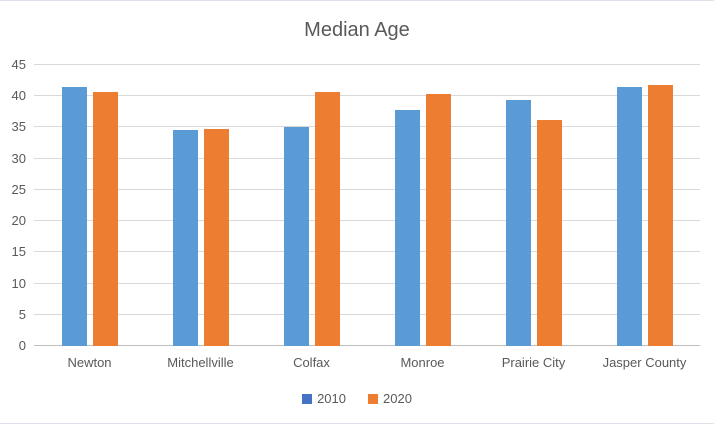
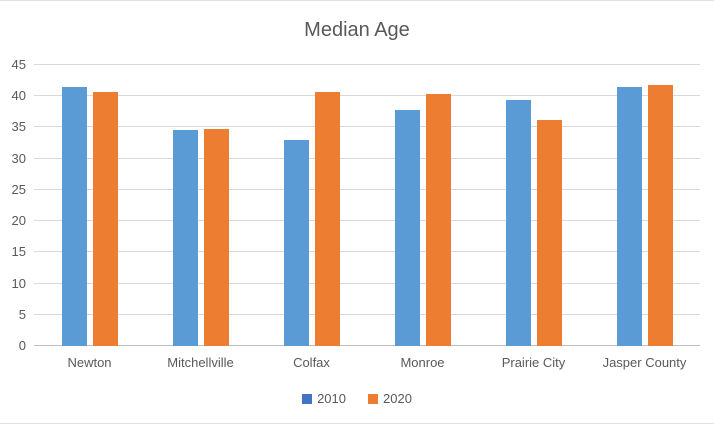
2010/Colfax: 35 -> 33
